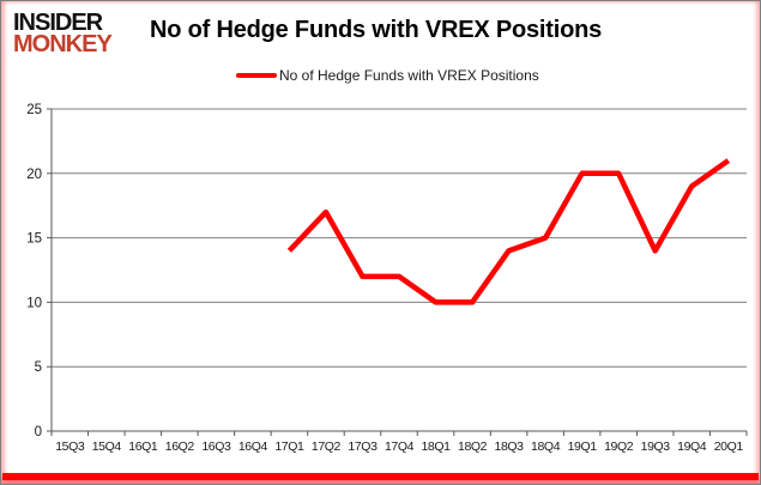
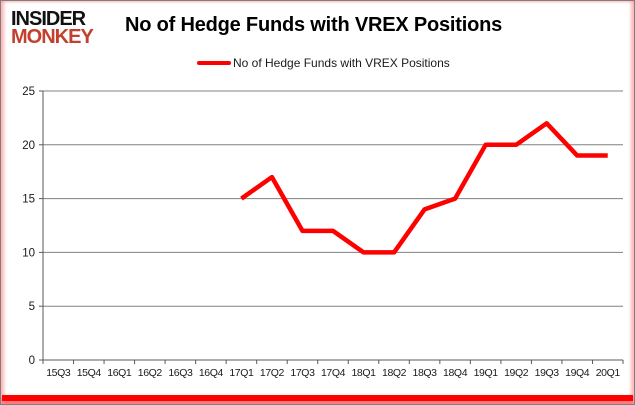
17Q1: 14 -> 15
19Q3: 14 -> 22
20Q1: 21 -> 19
